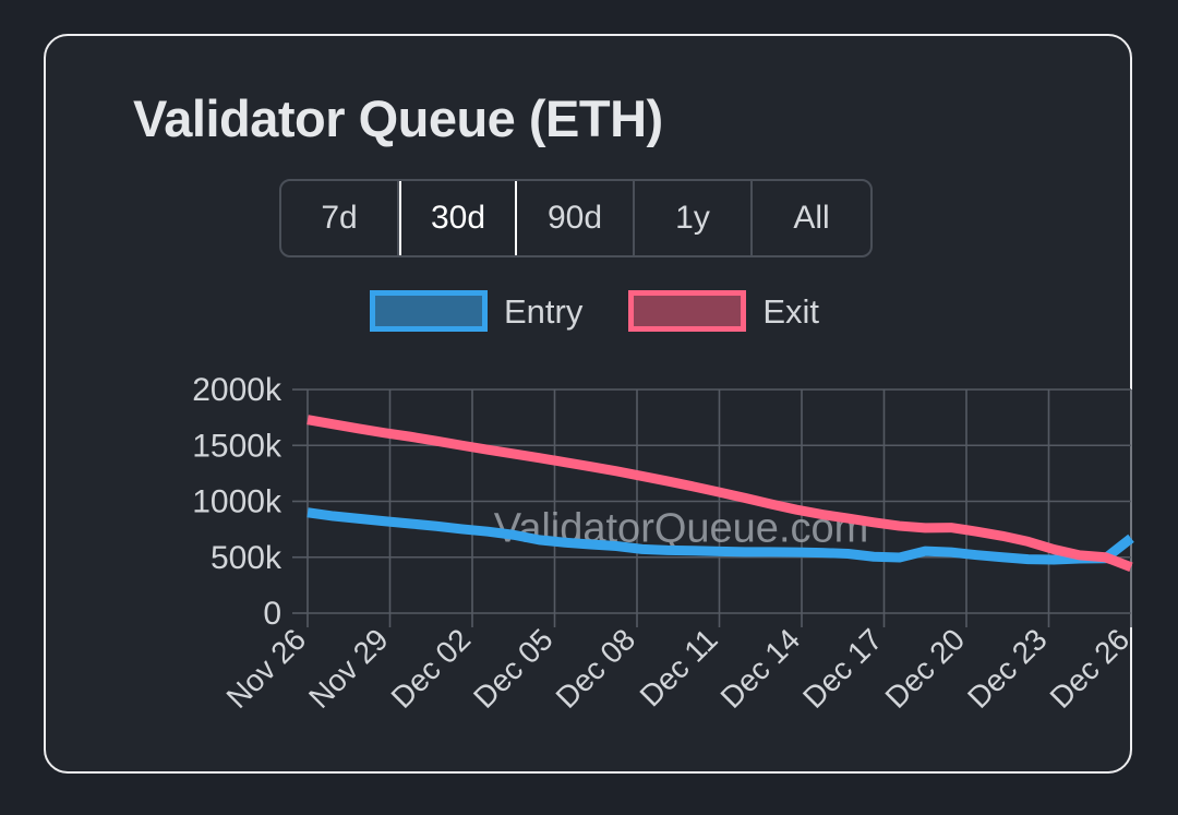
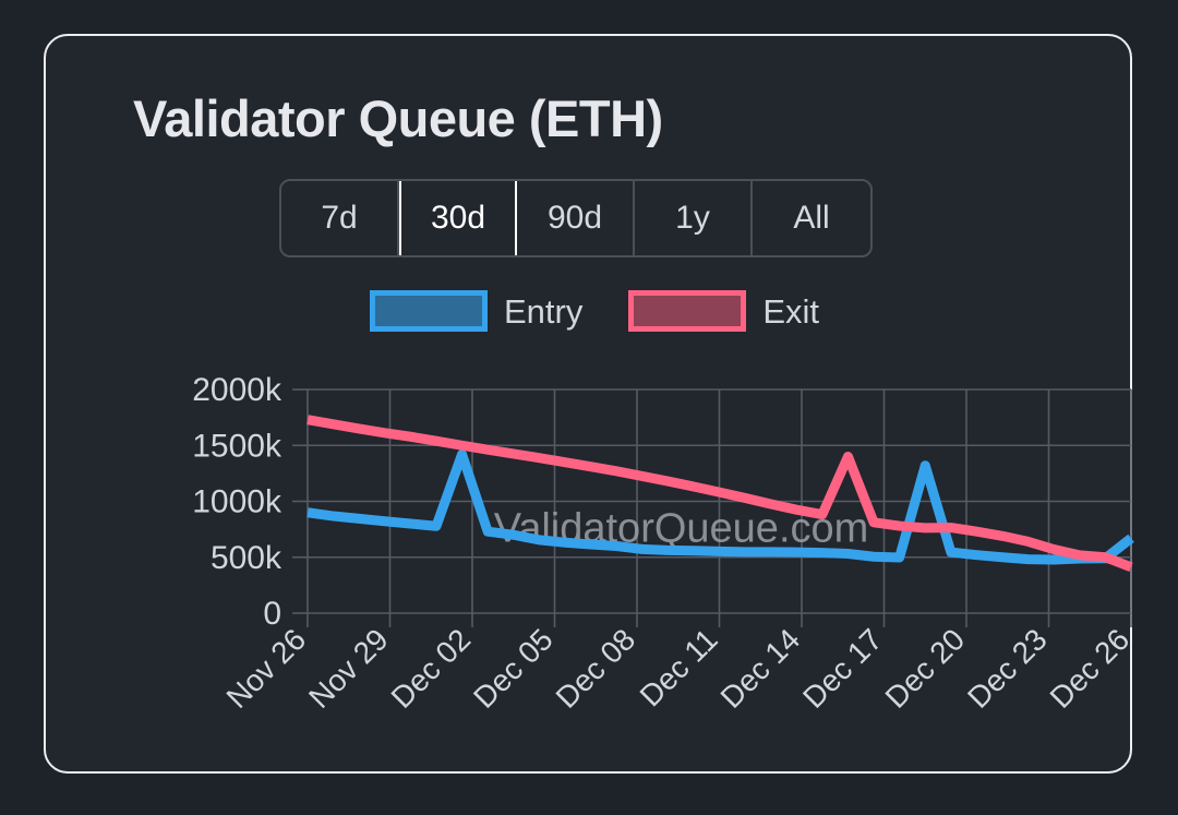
Entry/Dec 02: 750k -> 1420k
Exit/Dec 17: 850k -> 1400k
Entry/Dec 20: 560k -> 1320k
